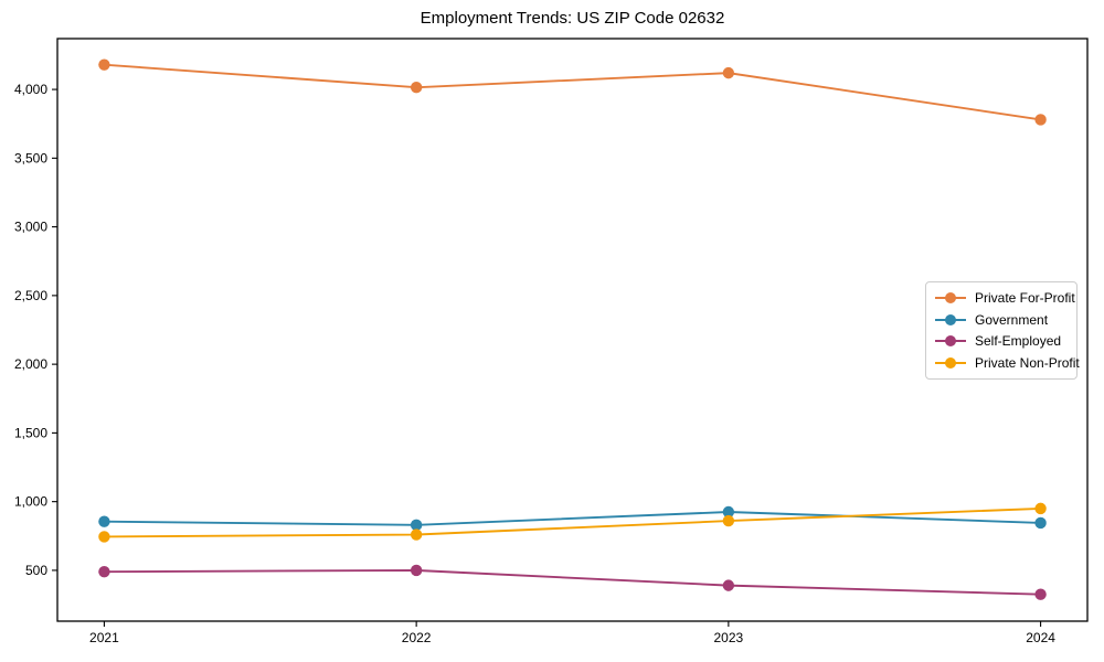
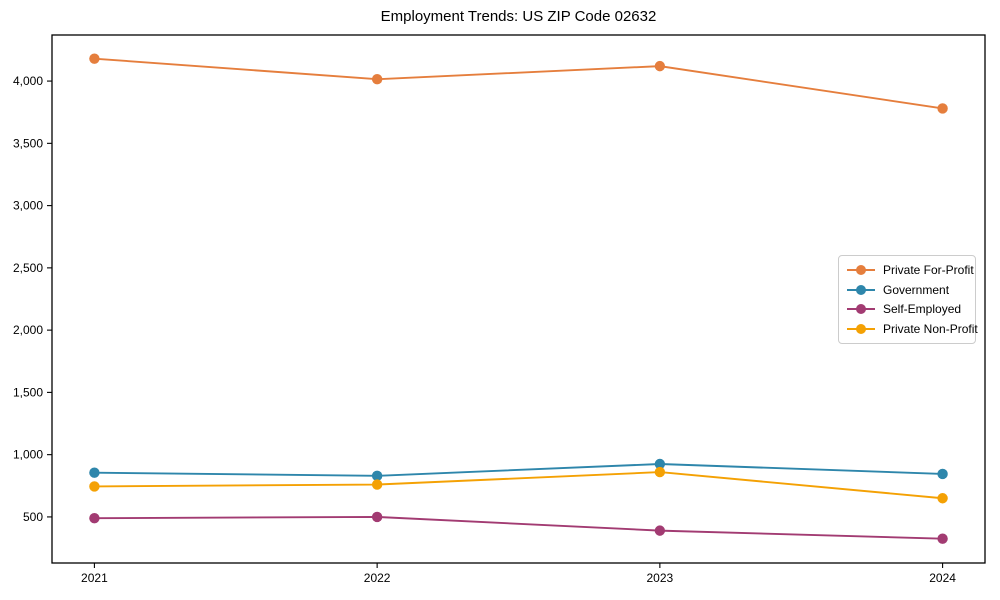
Private Non-Profit/2024: 950 -> 650
